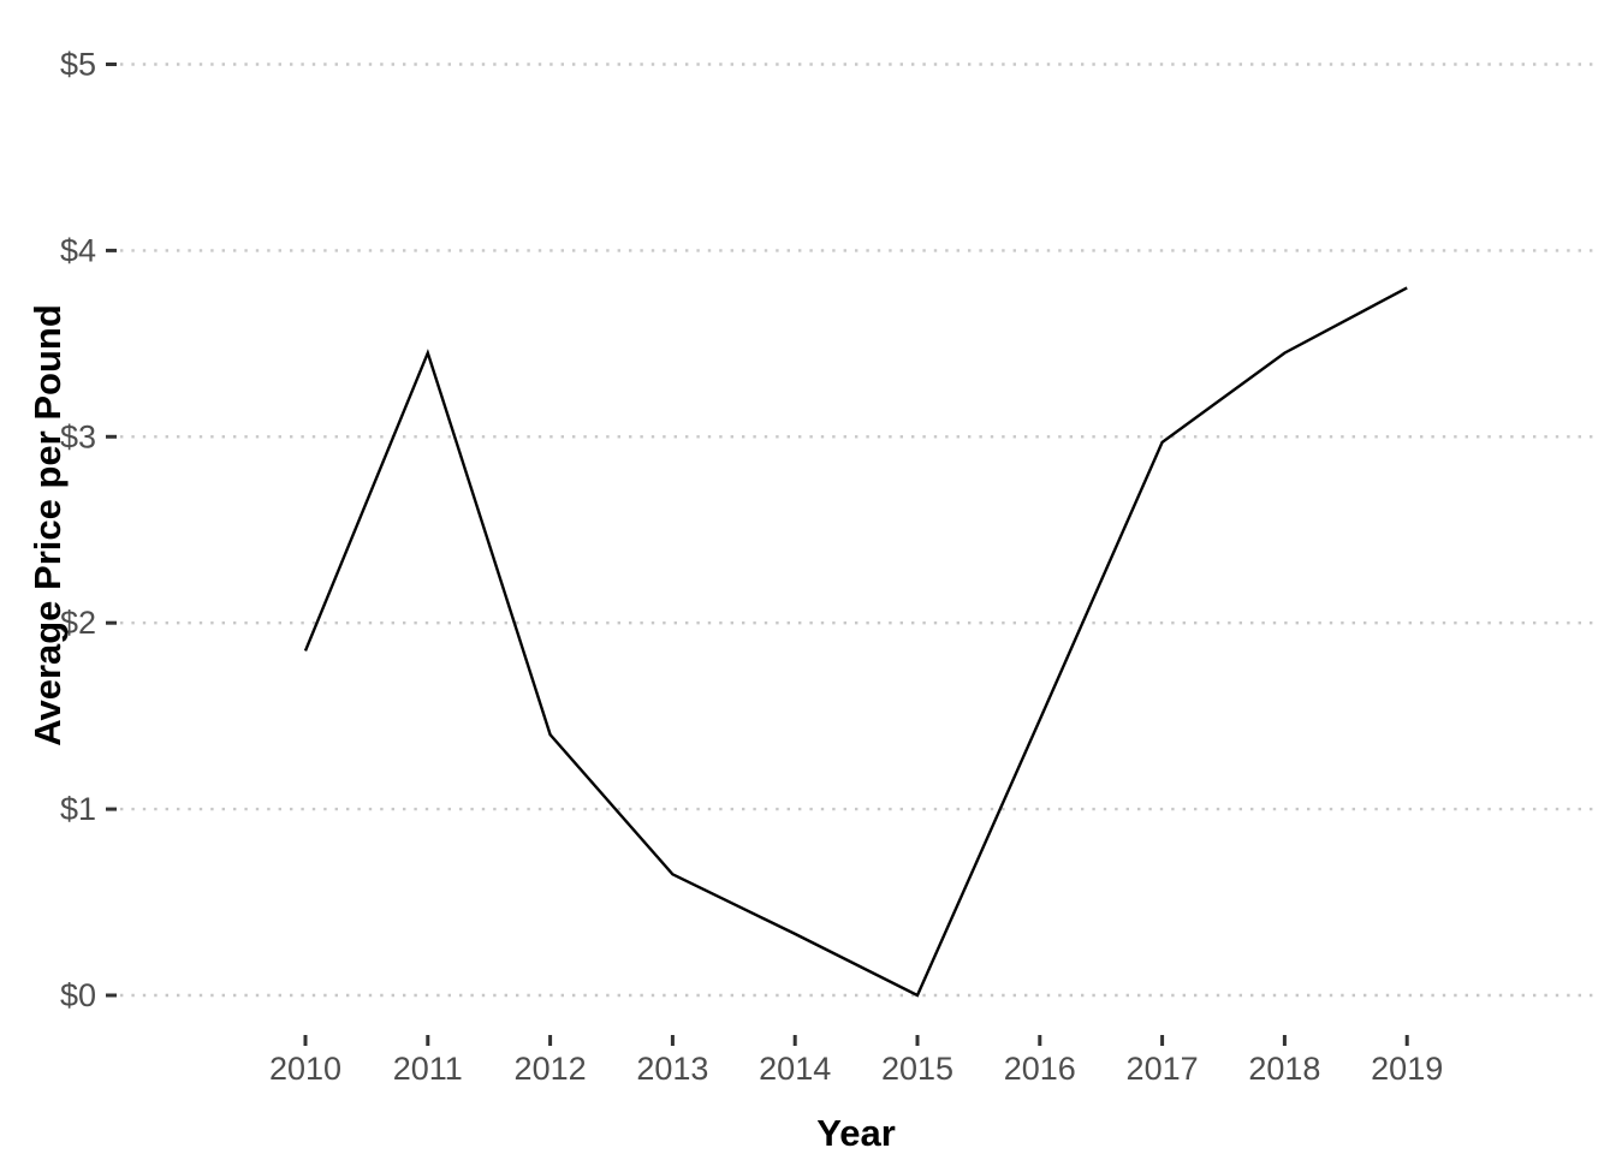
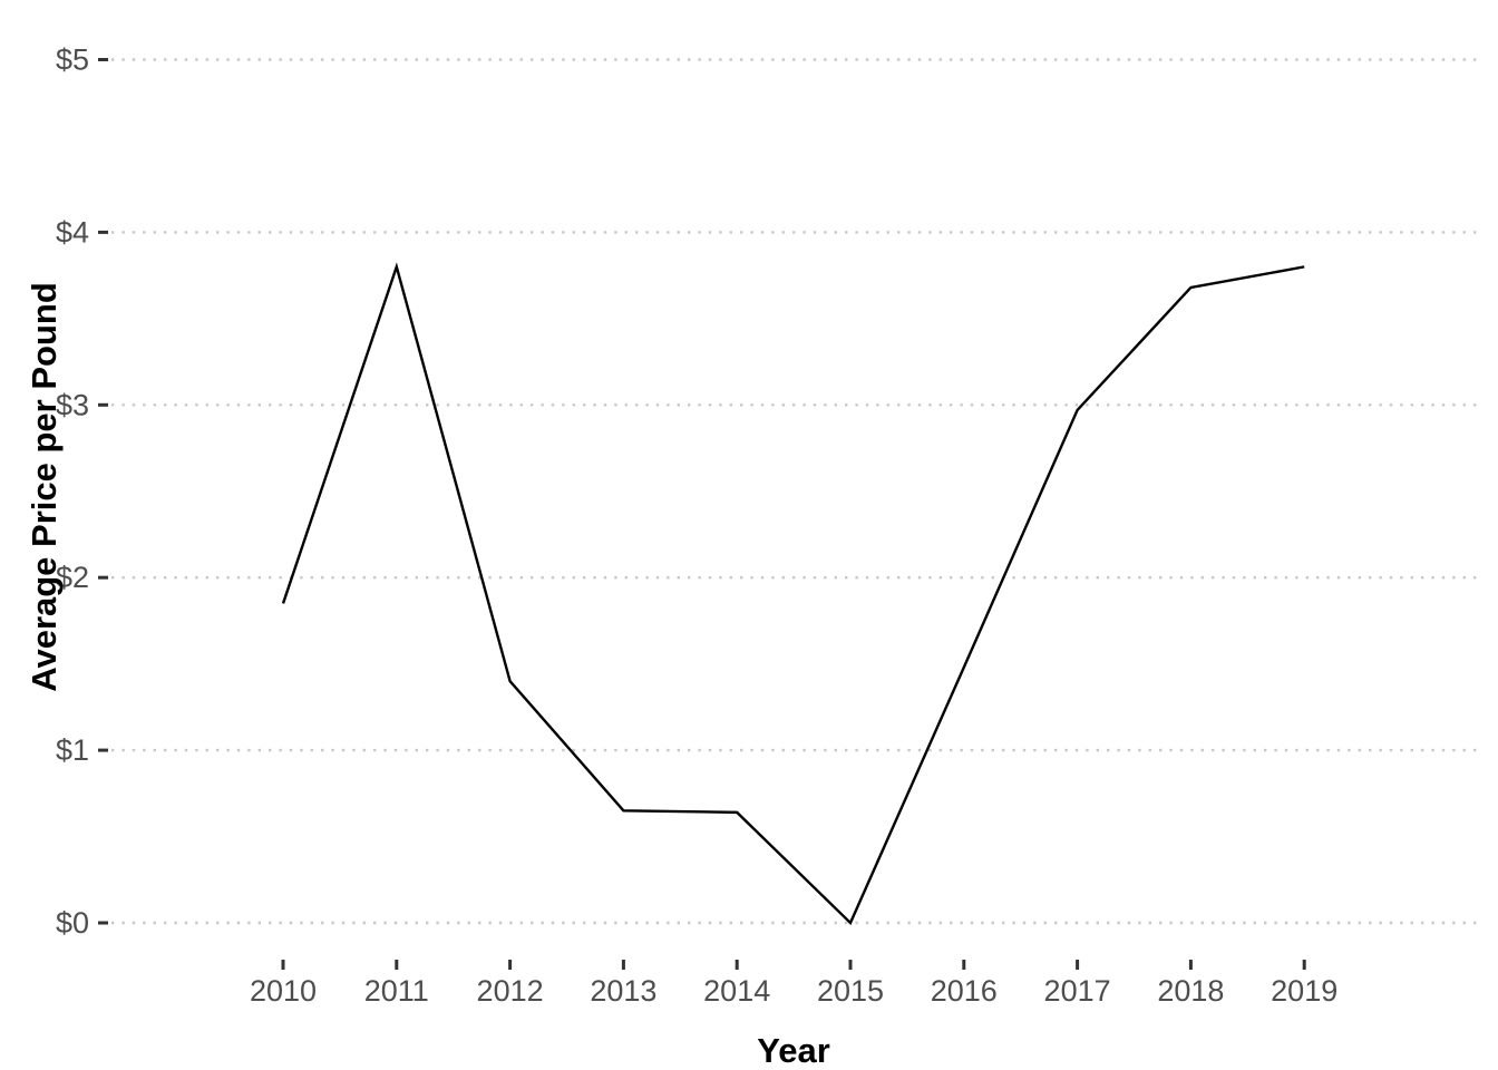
2011: $3.45 -> $3.80
2014: $0.33 -> $0.64
2018: $3.45 -> $3.68
